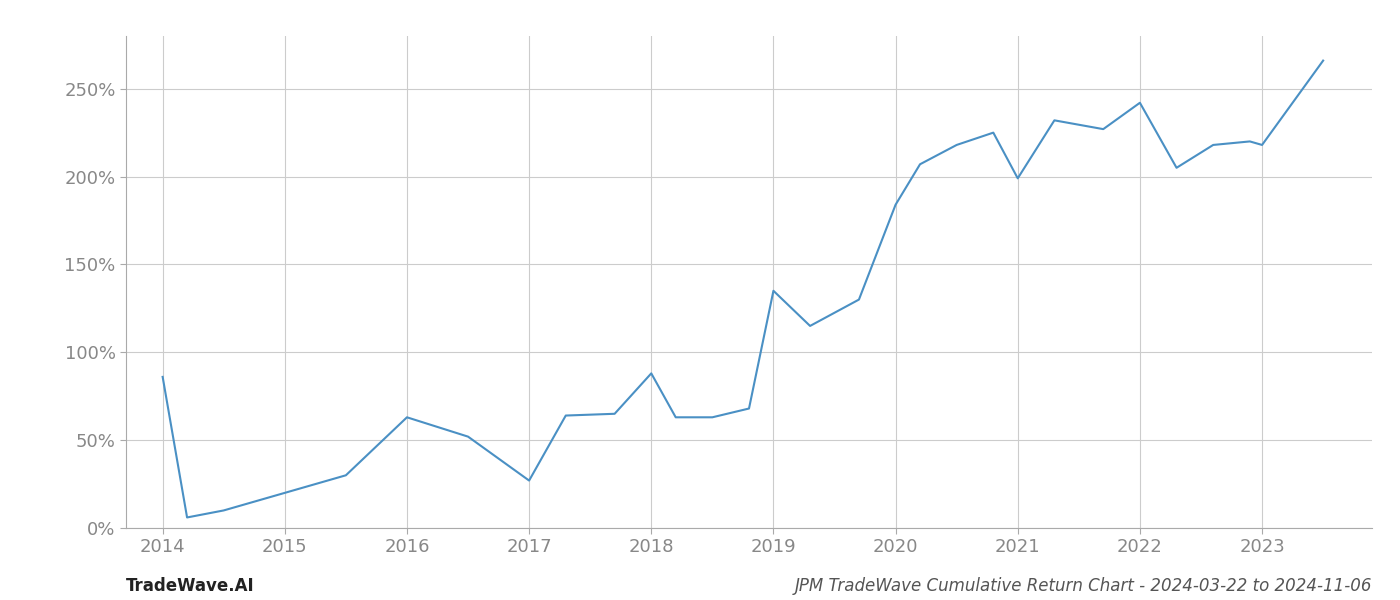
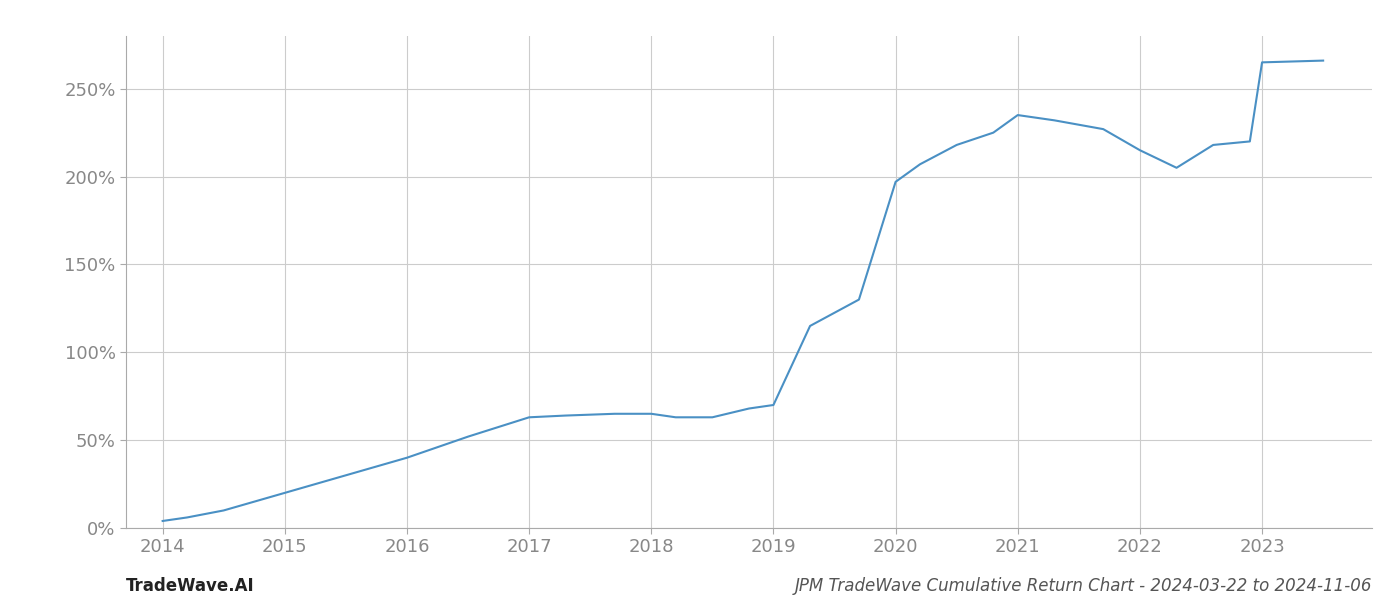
2014: 86% -> 4%
2016: 63% -> 40%
2017: 27% -> 63%
2018: 88% -> 65%
2019: 135% -> 70%
2020: 184% -> 197%
2021: 199% -> 235%
2022: 242% -> 215%
2023: 218% -> 265%
